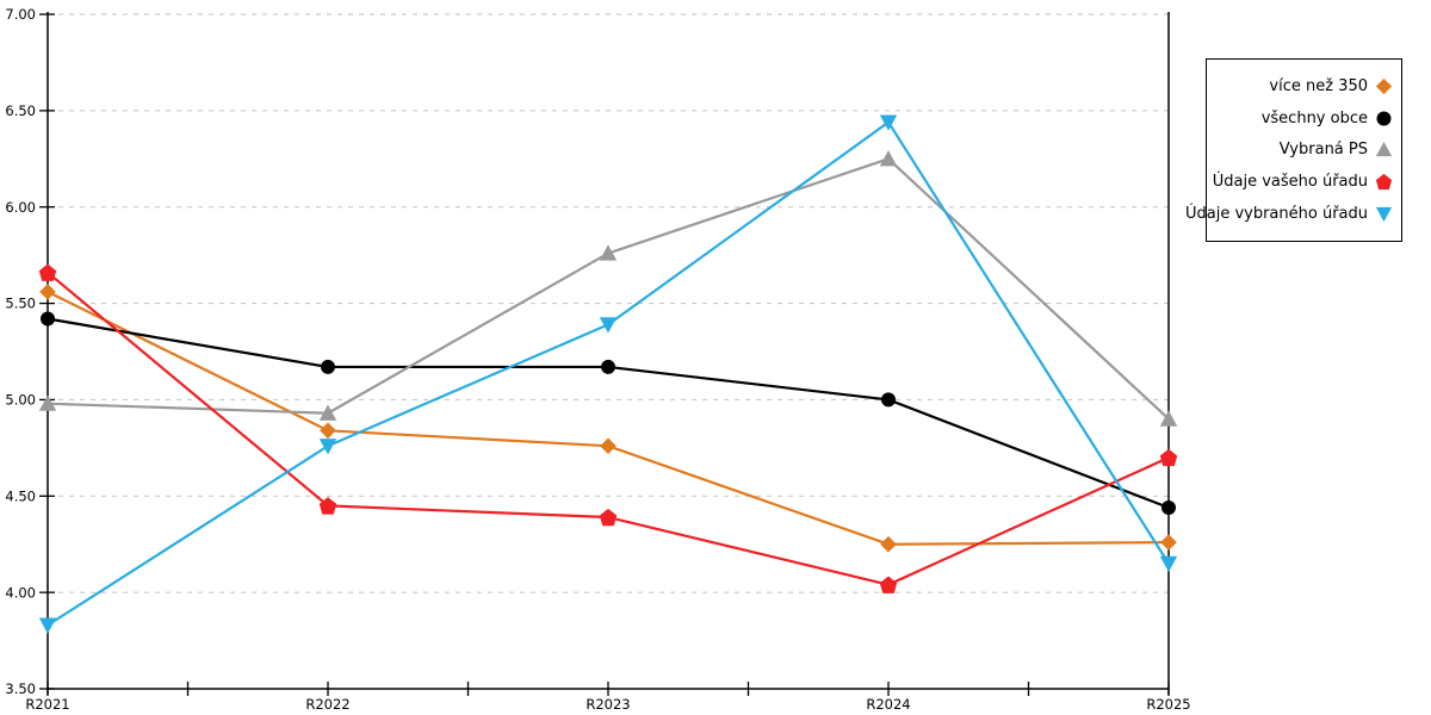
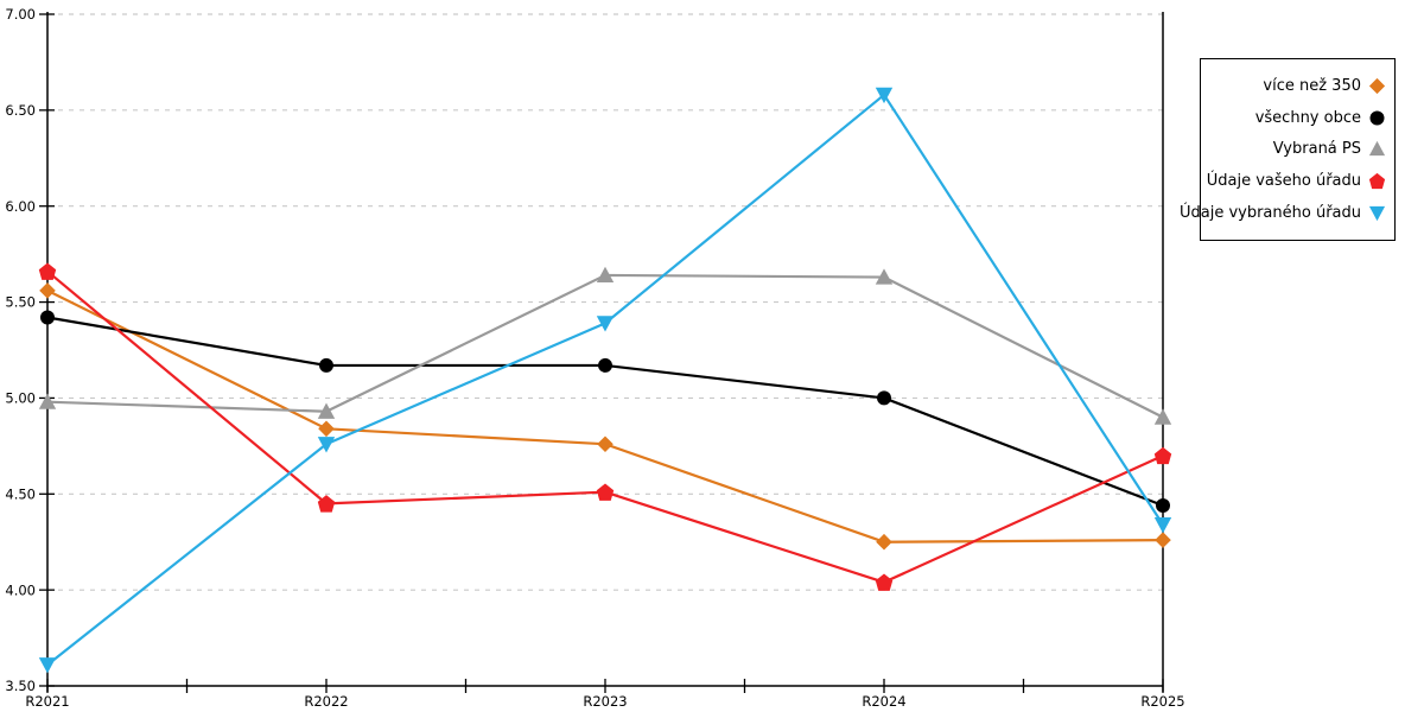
Údaje vybraného úřadu/R2021: 3.83 -> 3.61
Vybraná PS/R2023: 5.76 -> 5.64
Údaje vašeho úřadu/R2023: 4.39 -> 4.51
Vybraná PS/R2024: 6.25 -> 5.63
Údaje vybraného úřadu/R2024: 6.44 -> 6.58
Údaje vybraného úřadu/R2025: 4.15 -> 4.34
